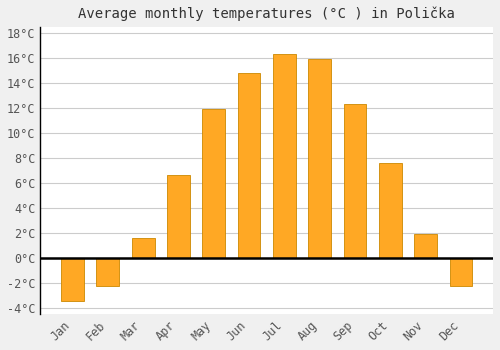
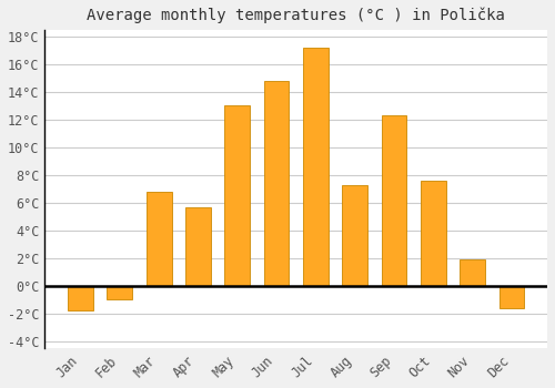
Jan: -3.5°C -> -1.8°C
Feb: -2.3°C -> -1.0°C
Mar: 1.6°C -> 6.8°C
Apr: 6.6°C -> 5.7°C
May: 11.9°C -> 13.0°C
Jul: 16.3°C -> 17.2°C
Aug: 15.9°C -> 7.3°C
Dec: -2.3°C -> -1.6°C
